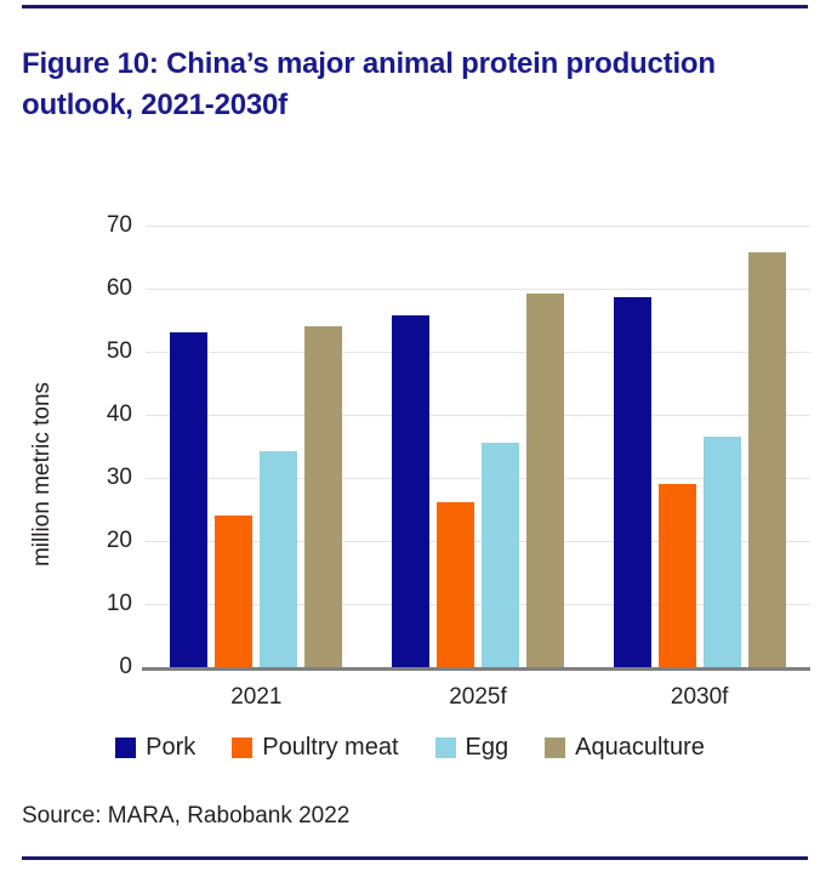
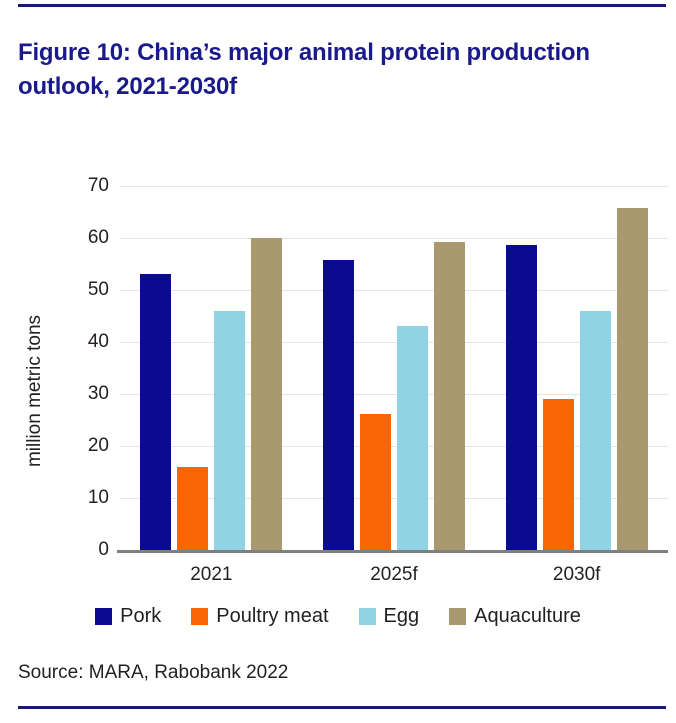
Poultry meat/2021: 24 -> 16
Egg/2021: 34 -> 46
Aquaculture/2021: 54 -> 60
Egg/2025f: 36 -> 43
Egg/2030f: 37 -> 46
